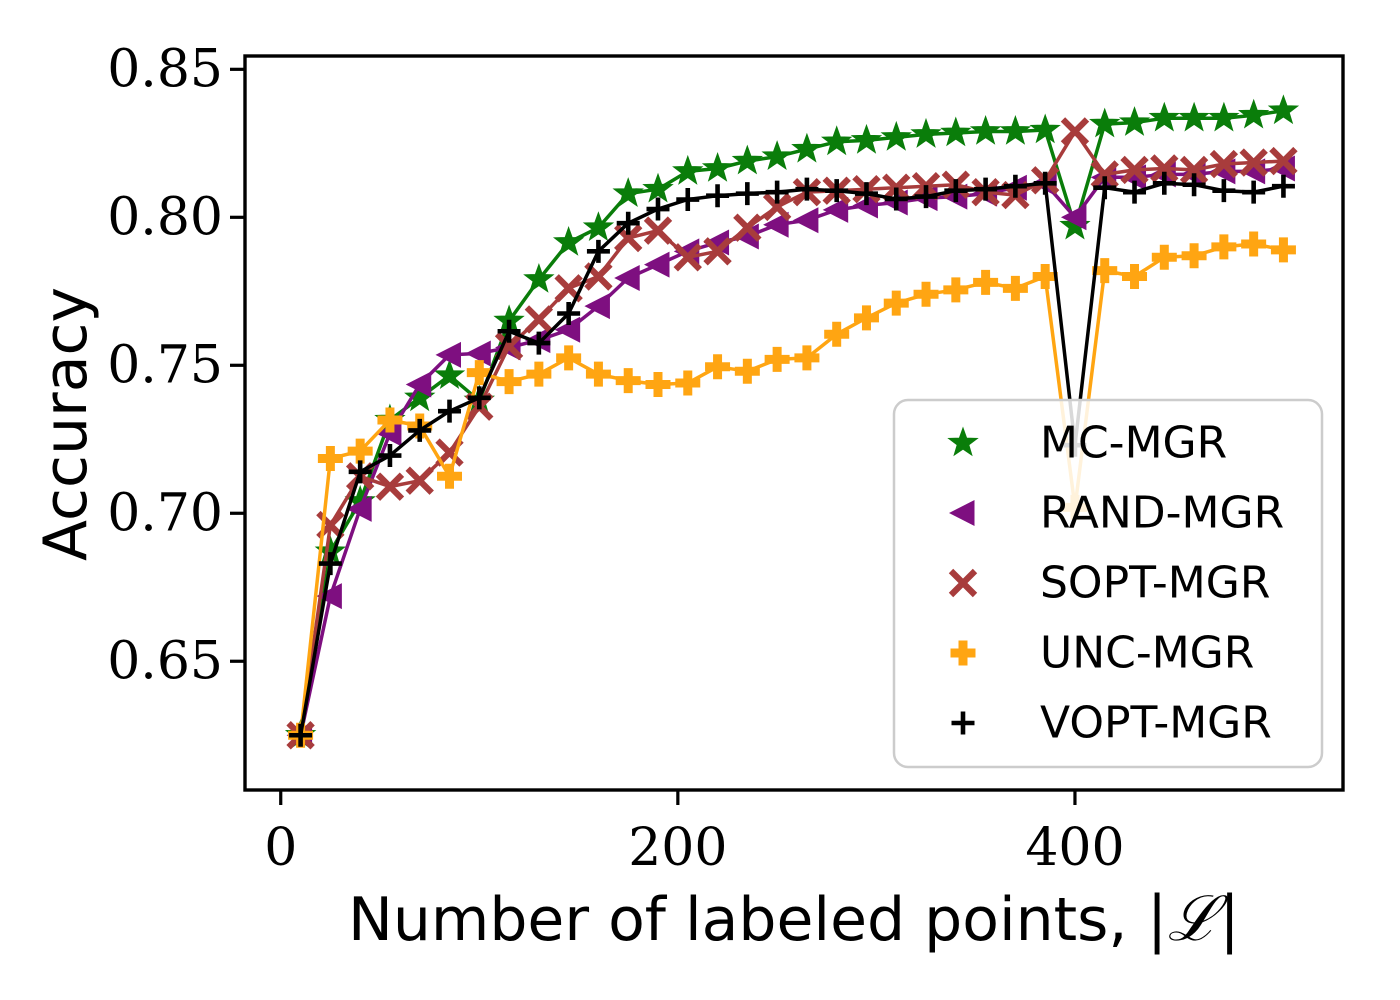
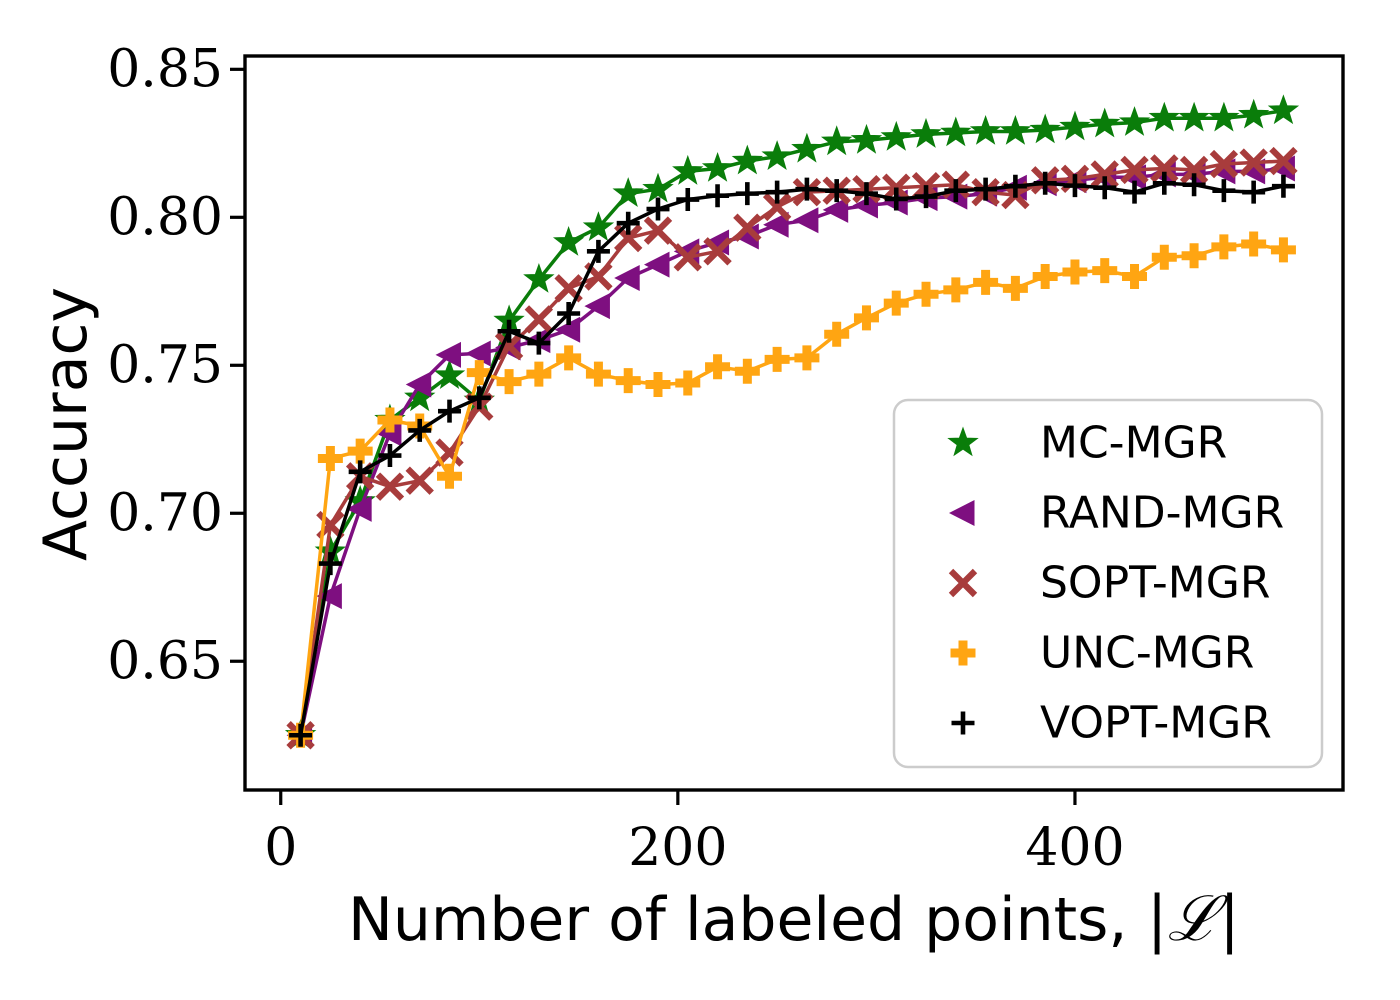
MC-MGR/400: 0.797 -> 0.831
RAND-MGR/400: 0.800 -> 0.812
SOPT-MGR/400: 0.829 -> 0.813
UNC-MGR/400: 0.702 -> 0.781
VOPT-MGR/400: 0.723 -> 0.811
